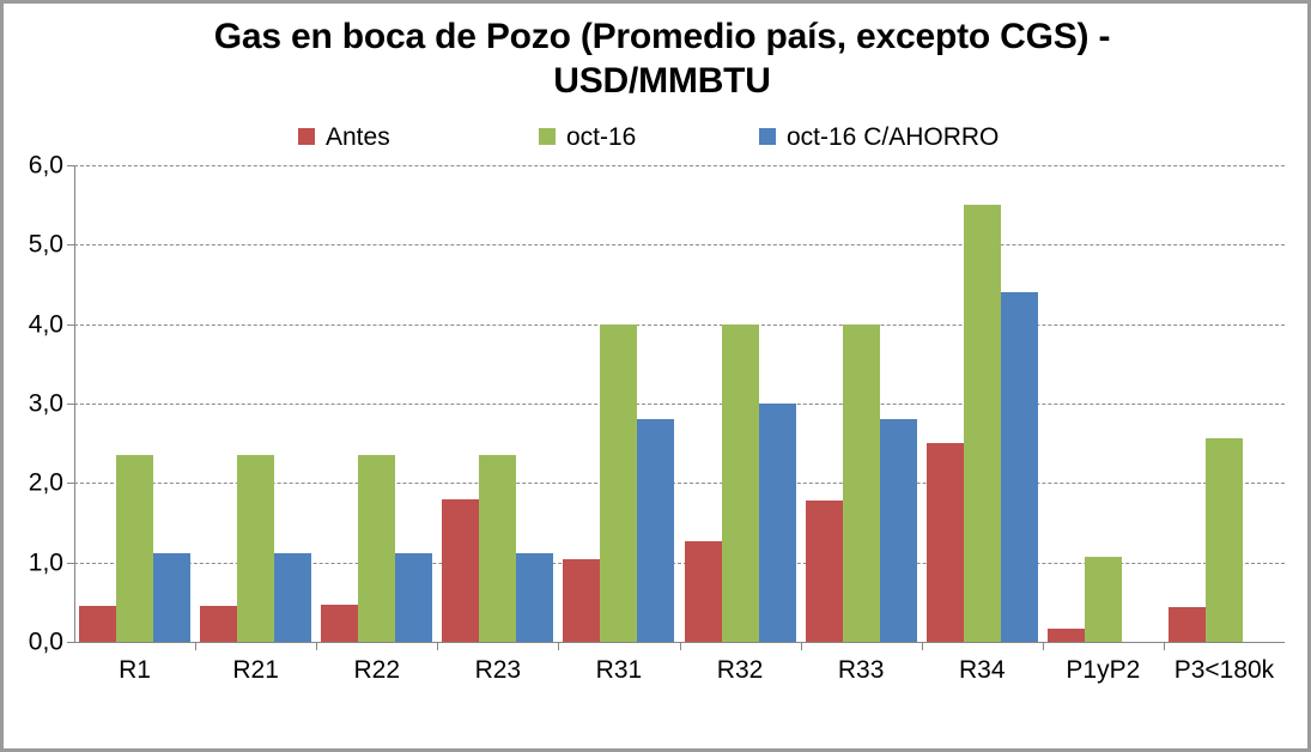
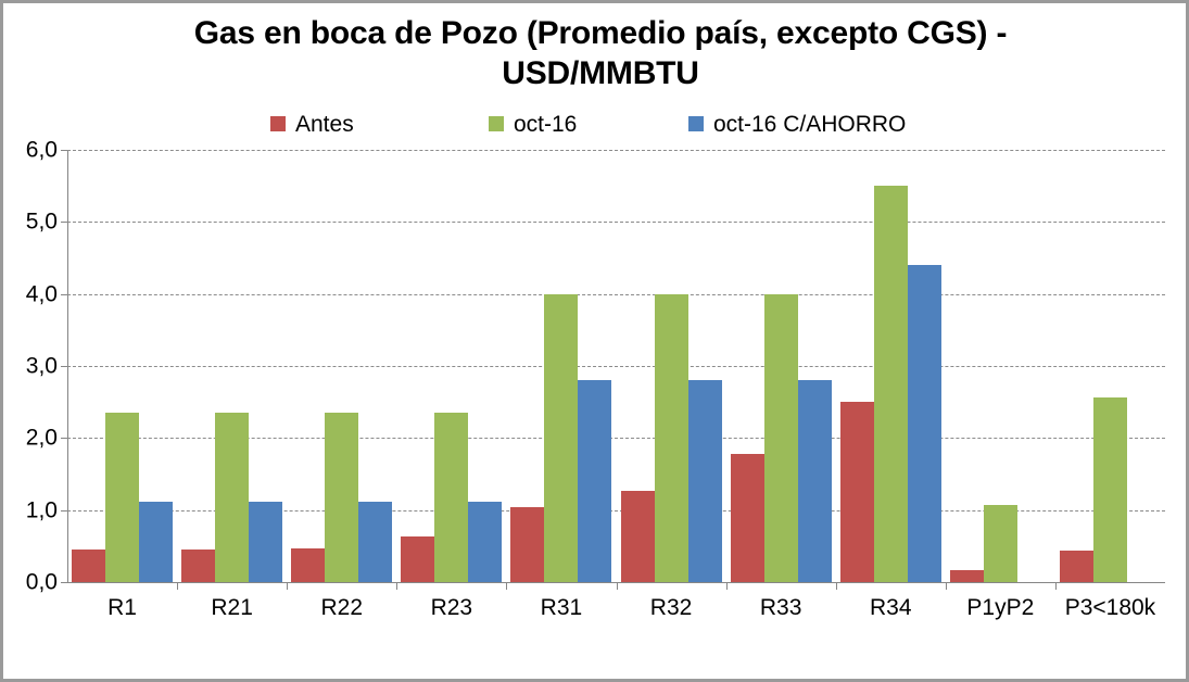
Antes/R23: 1,8 -> 0,6
oct-16 C/AHORRO/R32: 3,0 -> 2,8
